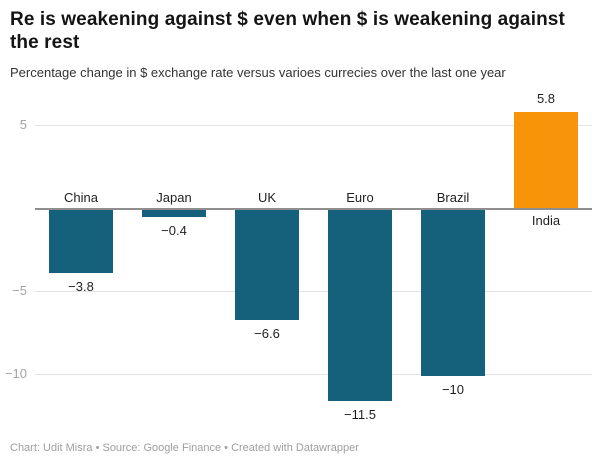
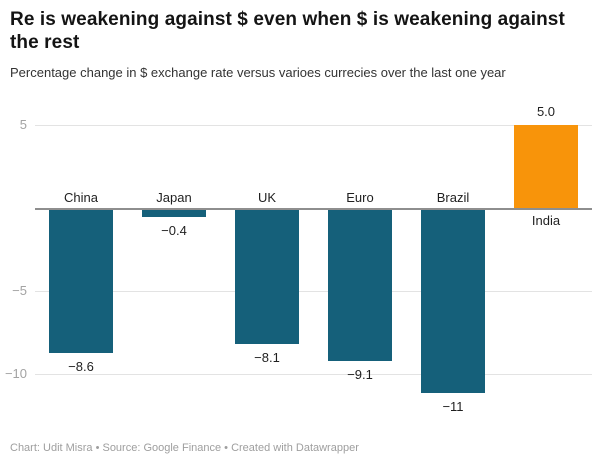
China: −3.8 -> −8.6
UK: −6.6 -> −8.1
Euro: −11.5 -> −9.1
Brazil: −10 -> −11
India: 5.8 -> 5.0
